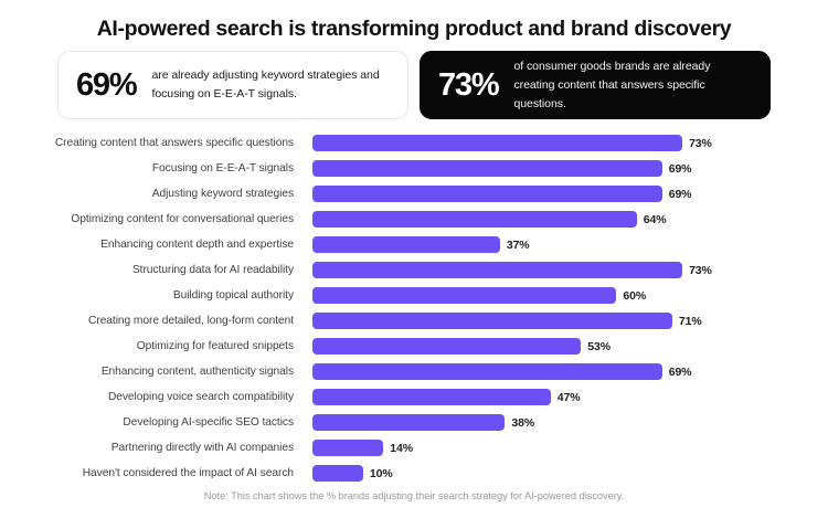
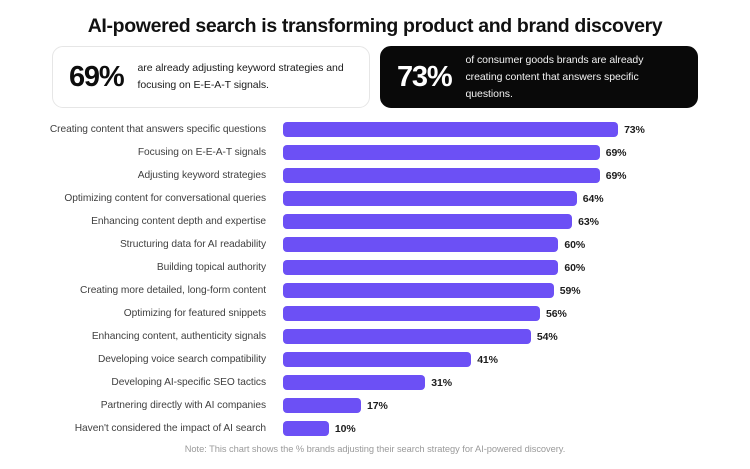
Enhancing content depth and expertise: 37% -> 63%
Structuring data for AI readability: 73% -> 60%
Creating more detailed, long-form content: 71% -> 59%
Optimizing for featured snippets: 53% -> 56%
Enhancing content, authenticity signals: 69% -> 54%
Developing voice search compatibility: 47% -> 41%
Developing AI-specific SEO tactics: 38% -> 31%
Partnering directly with AI companies: 14% -> 17%
